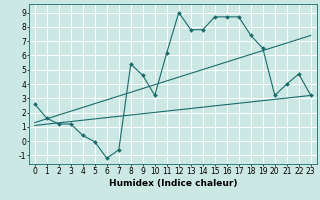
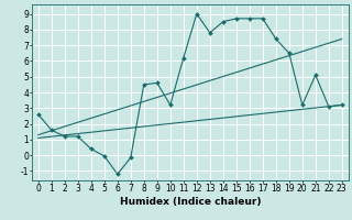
7: -0.6 -> -0.1
8: 5.4 -> 4.5
14: 7.8 -> 8.5
21: 4.0 -> 5.1
22: 4.7 -> 3.1
